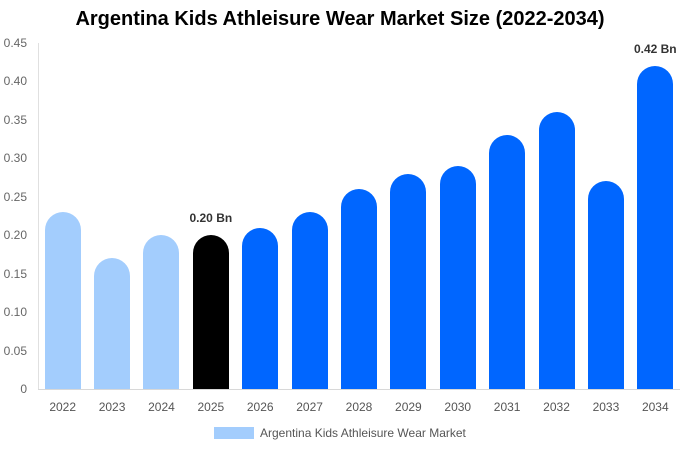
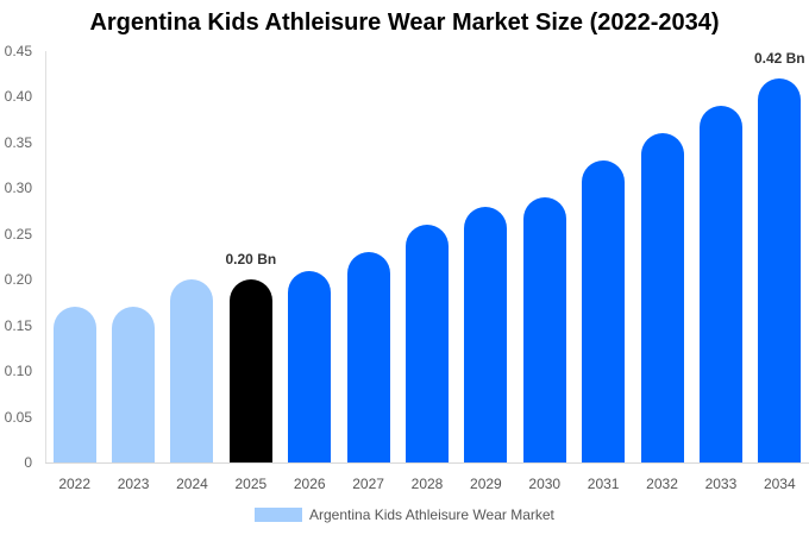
2022: 0.23 -> 0.17
2033: 0.27 -> 0.39
